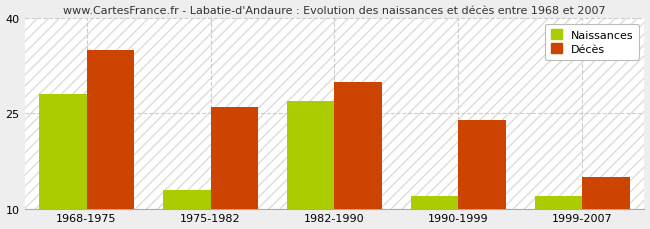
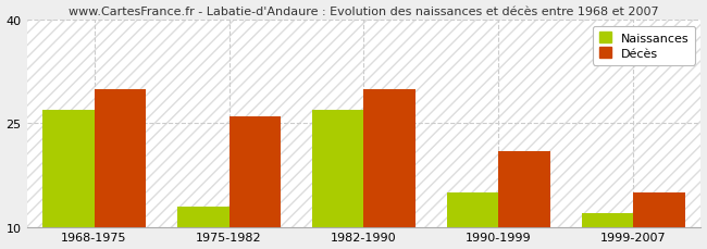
Naissances/1968-1975: 28 -> 27
Décès/1968-1975: 35 -> 30
Naissances/1990-1999: 12 -> 15
Décès/1990-1999: 24 -> 21
